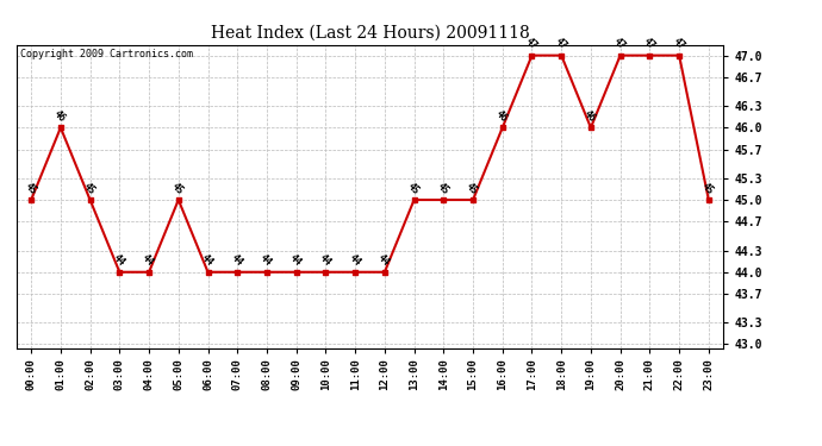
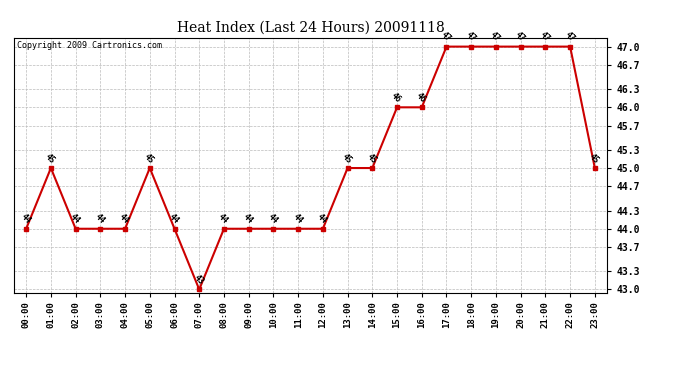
00:00: 45 -> 44
01:00: 46 -> 45
02:00: 45 -> 44
07:00: 44 -> 43
15:00: 45 -> 46
19:00: 46 -> 47
